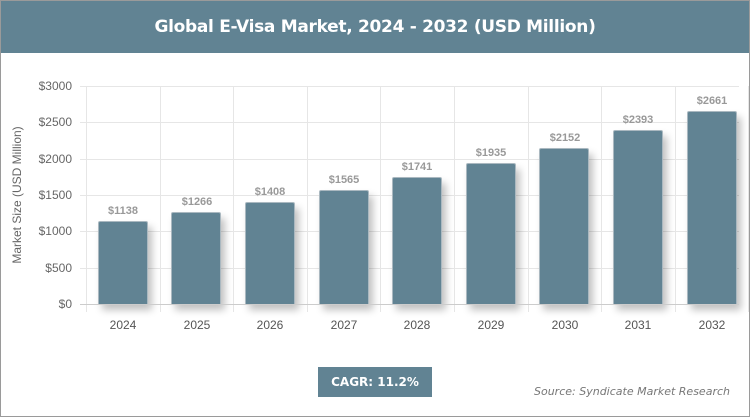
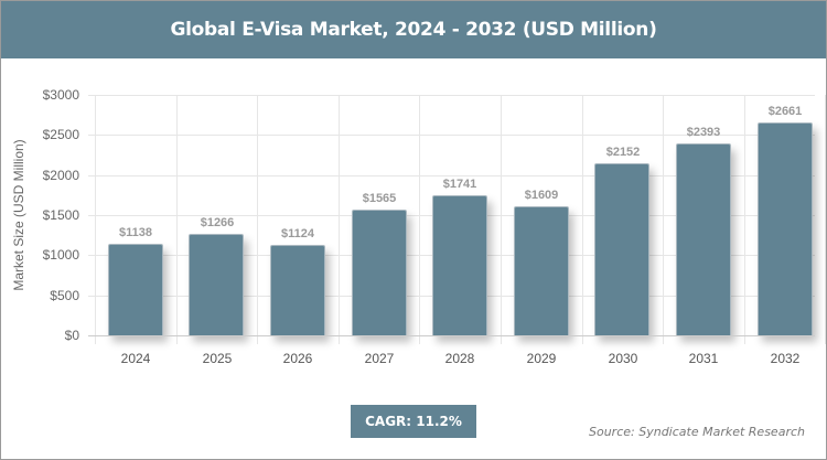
2026: $1408 -> $1124
2029: $1935 -> $1609
